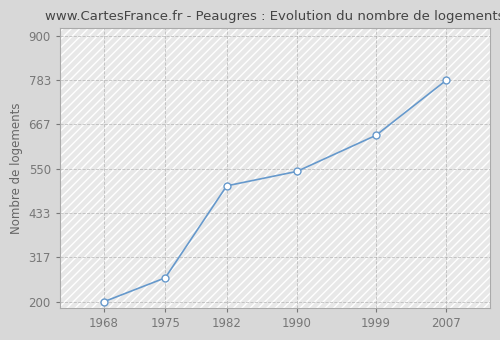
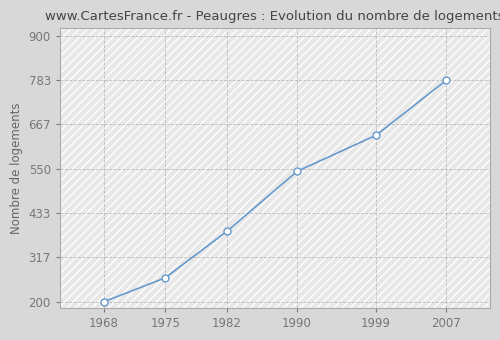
1982: 505 -> 385
